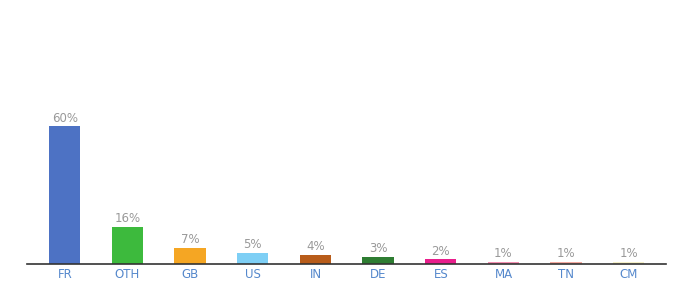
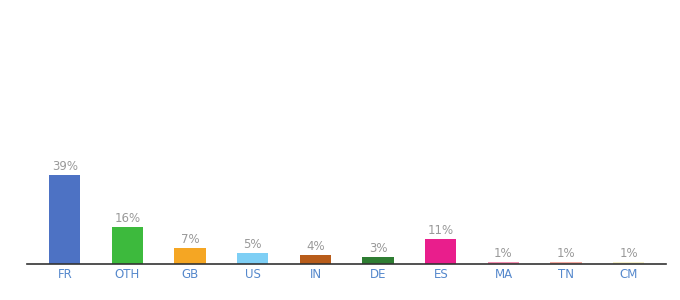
FR: 60% -> 39%
ES: 2% -> 11%
